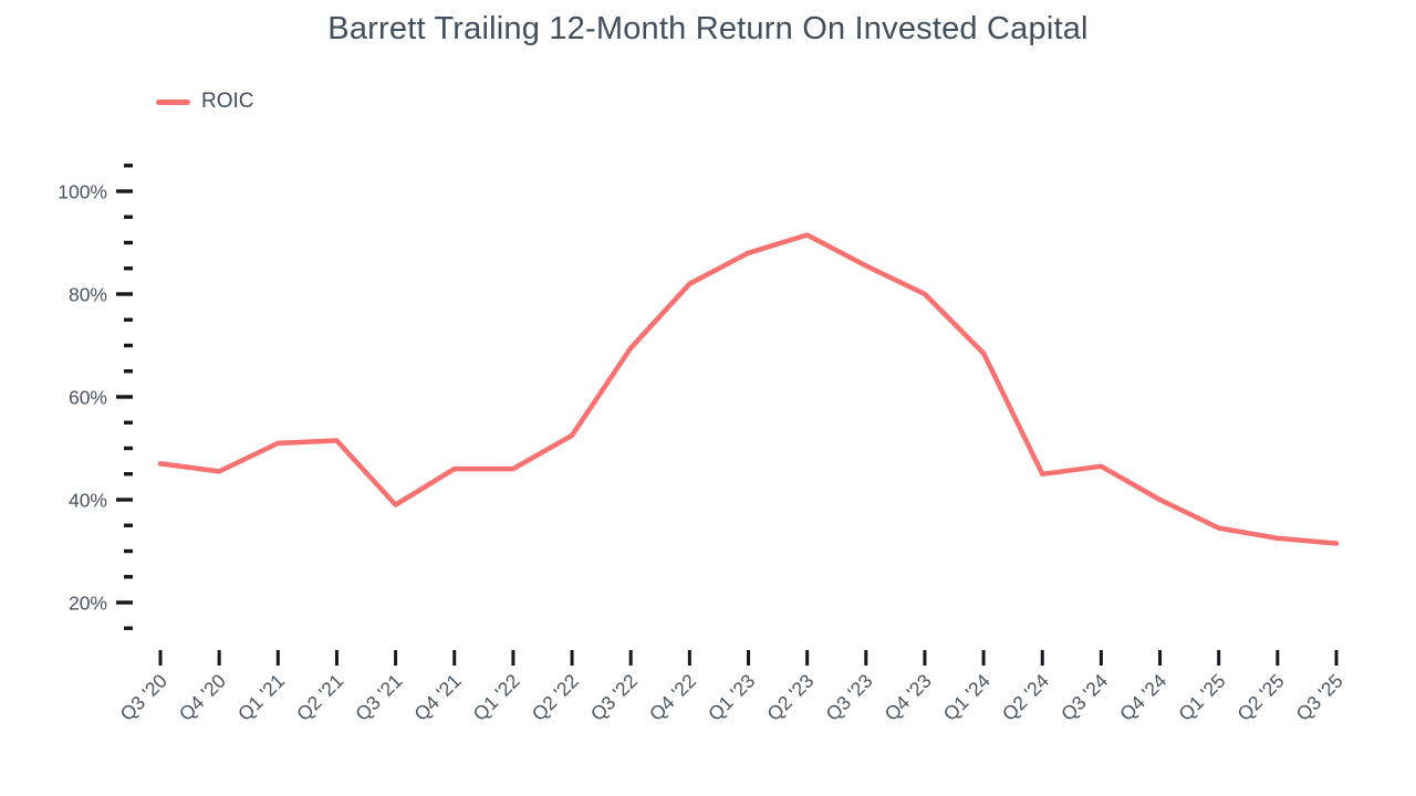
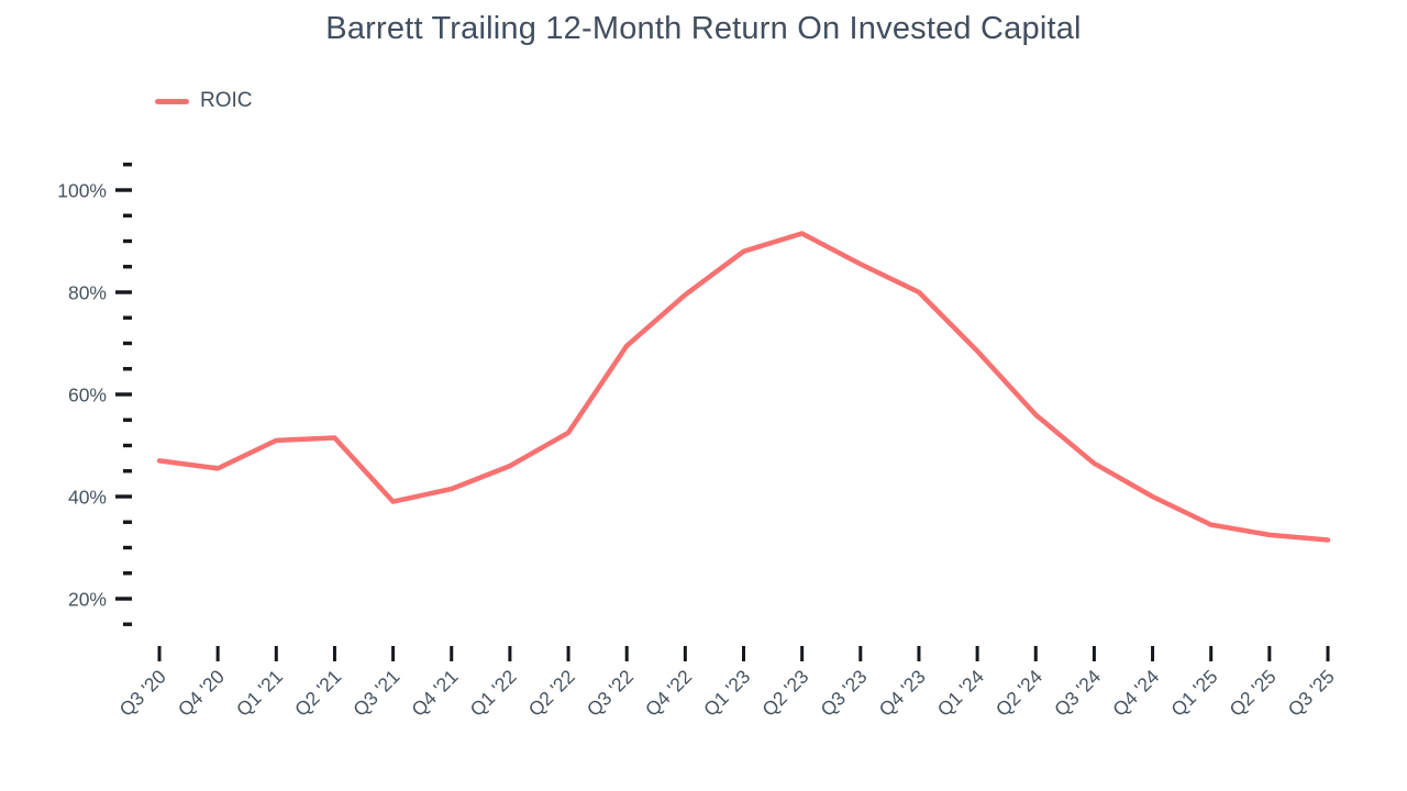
Q4 '21: 46% -> 42%
Q4 '22: 82% -> 80%
Q2 '24: 45% -> 56%
